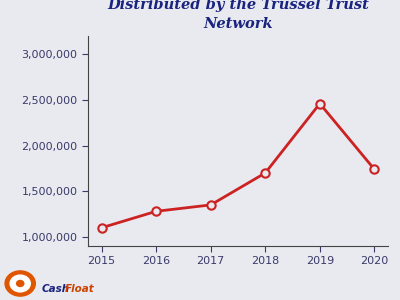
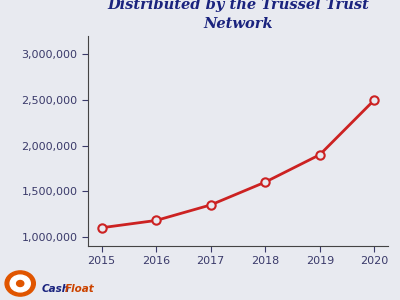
2016: 1,280,000 -> 1,180,000
2018: 1,700,000 -> 1,600,000
2019: 2,460,000 -> 1,900,000
2020: 1,740,000 -> 2,500,000
